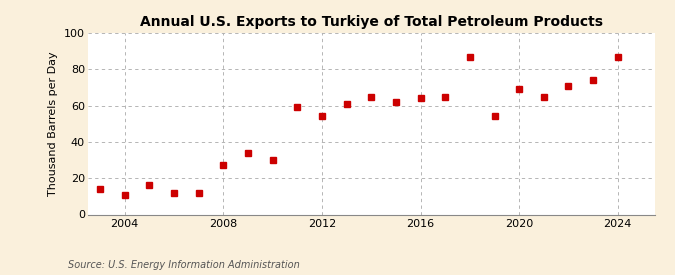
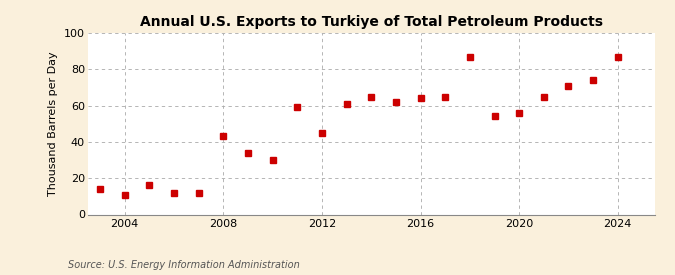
2008: 27 -> 43
2012: 54 -> 45
2020: 69 -> 56
